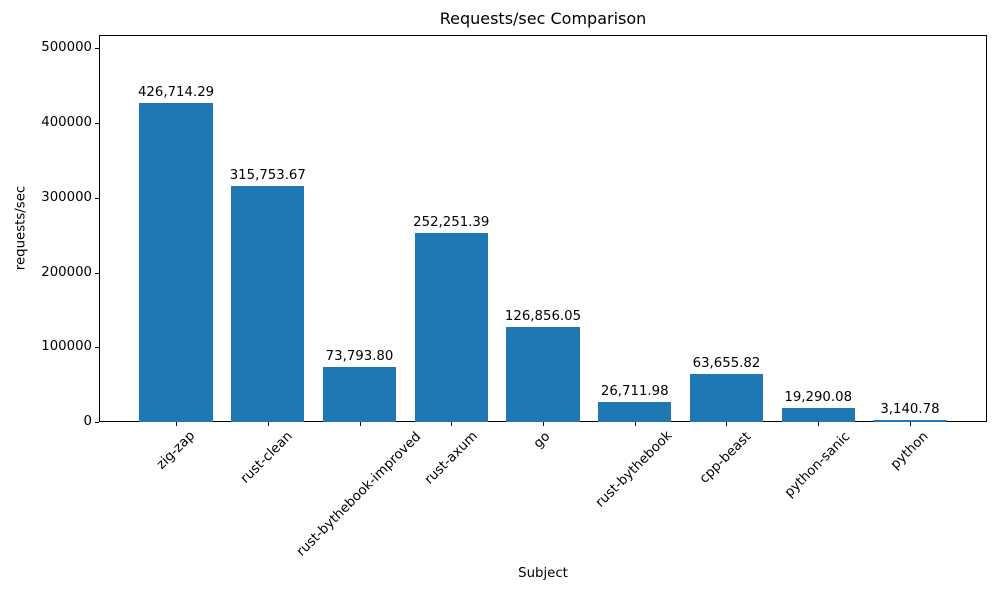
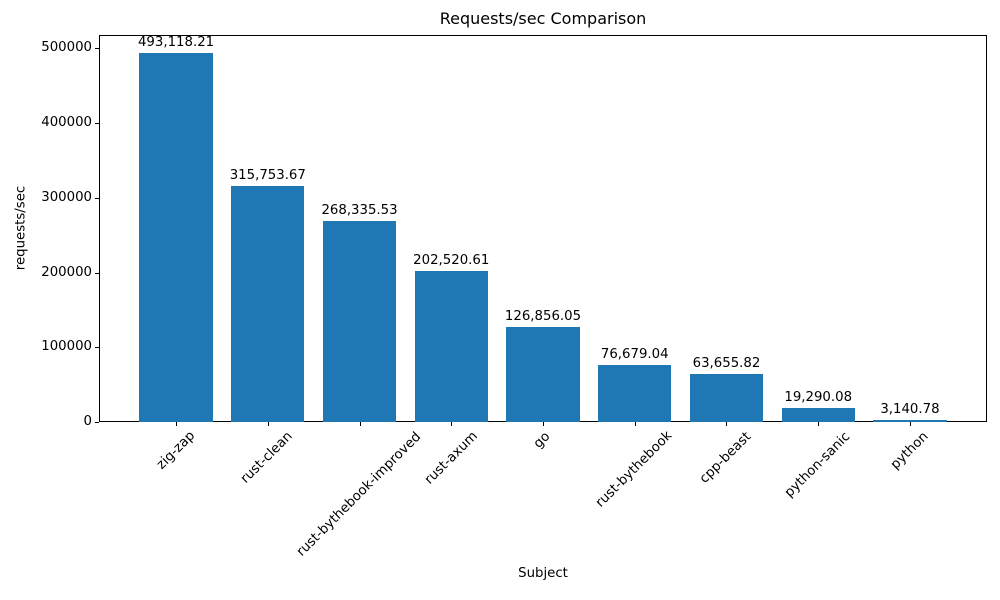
zig-zap: 426,714.29 -> 493,118.21
rust-bythebook-improved: 73,793.80 -> 268,335.53
rust-axum: 252,251.39 -> 202,520.61
rust-bythebook: 26,711.98 -> 76,679.04
